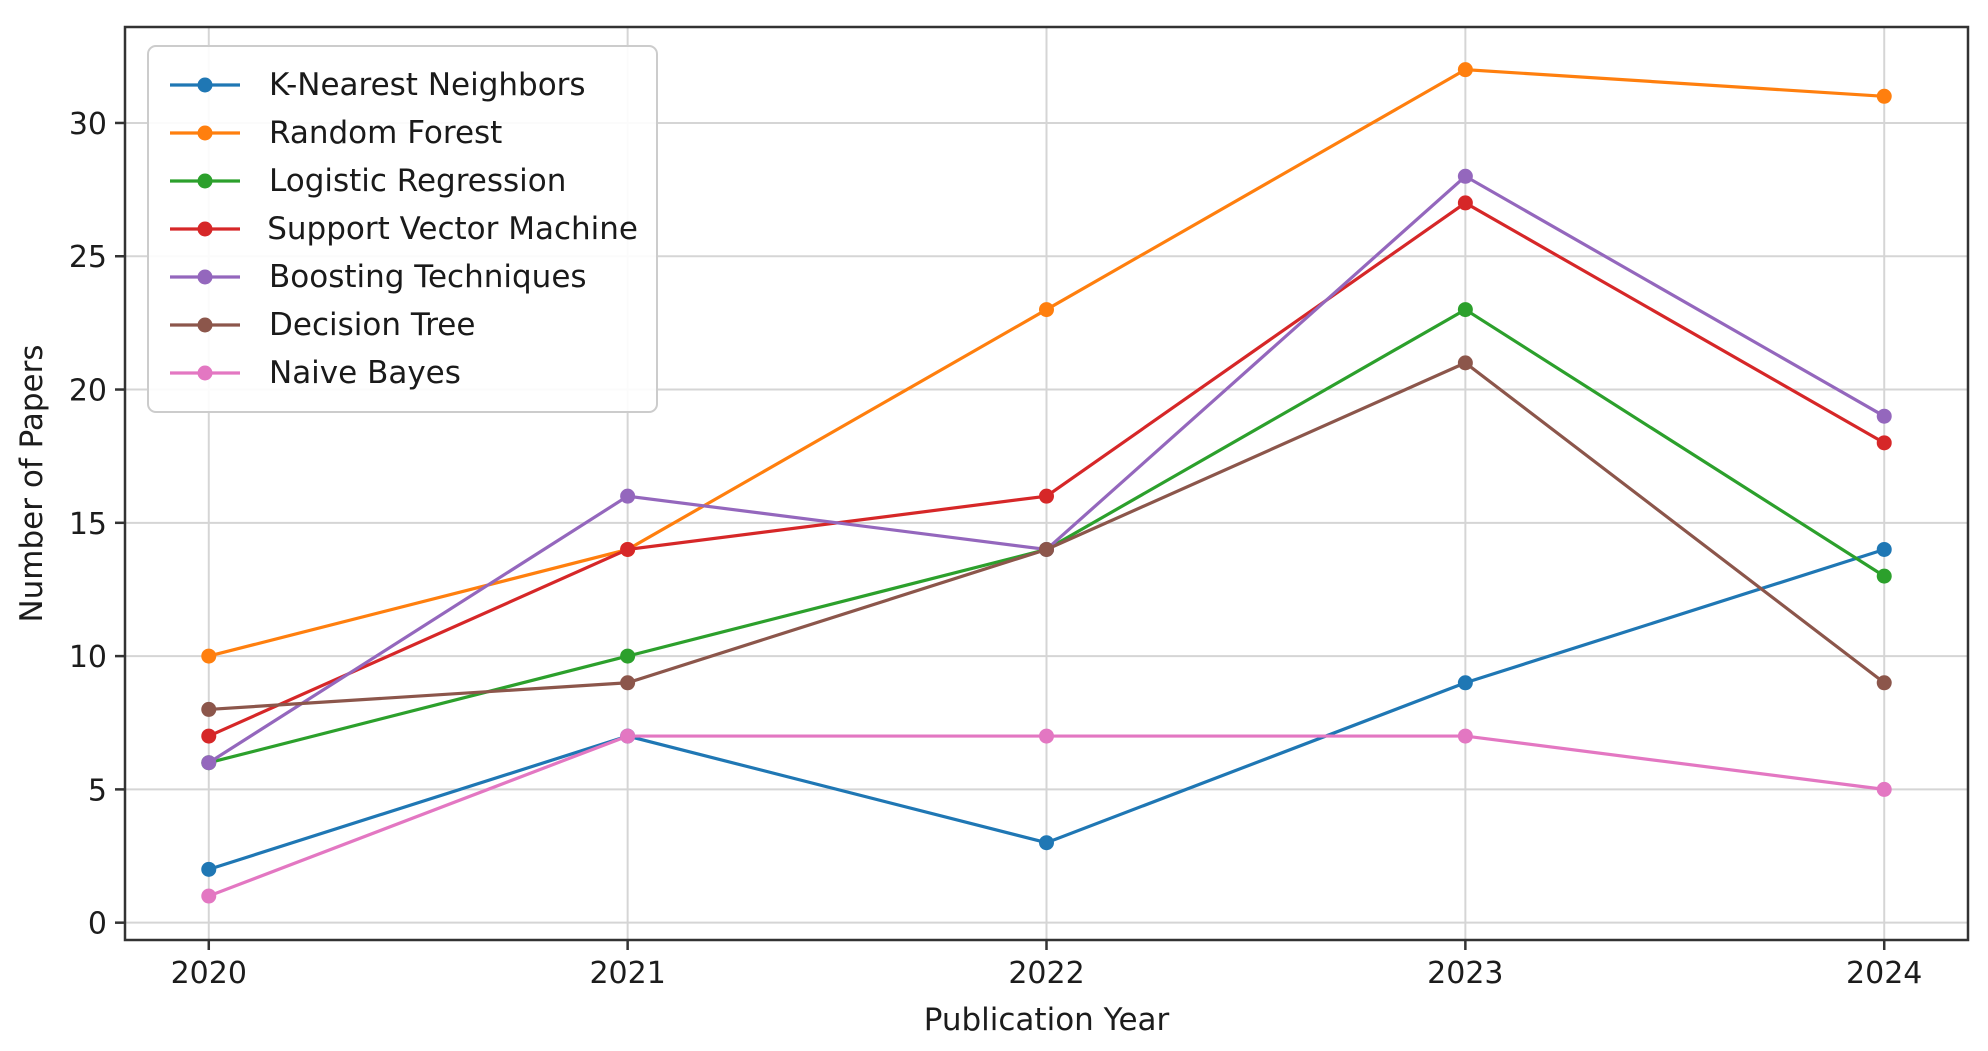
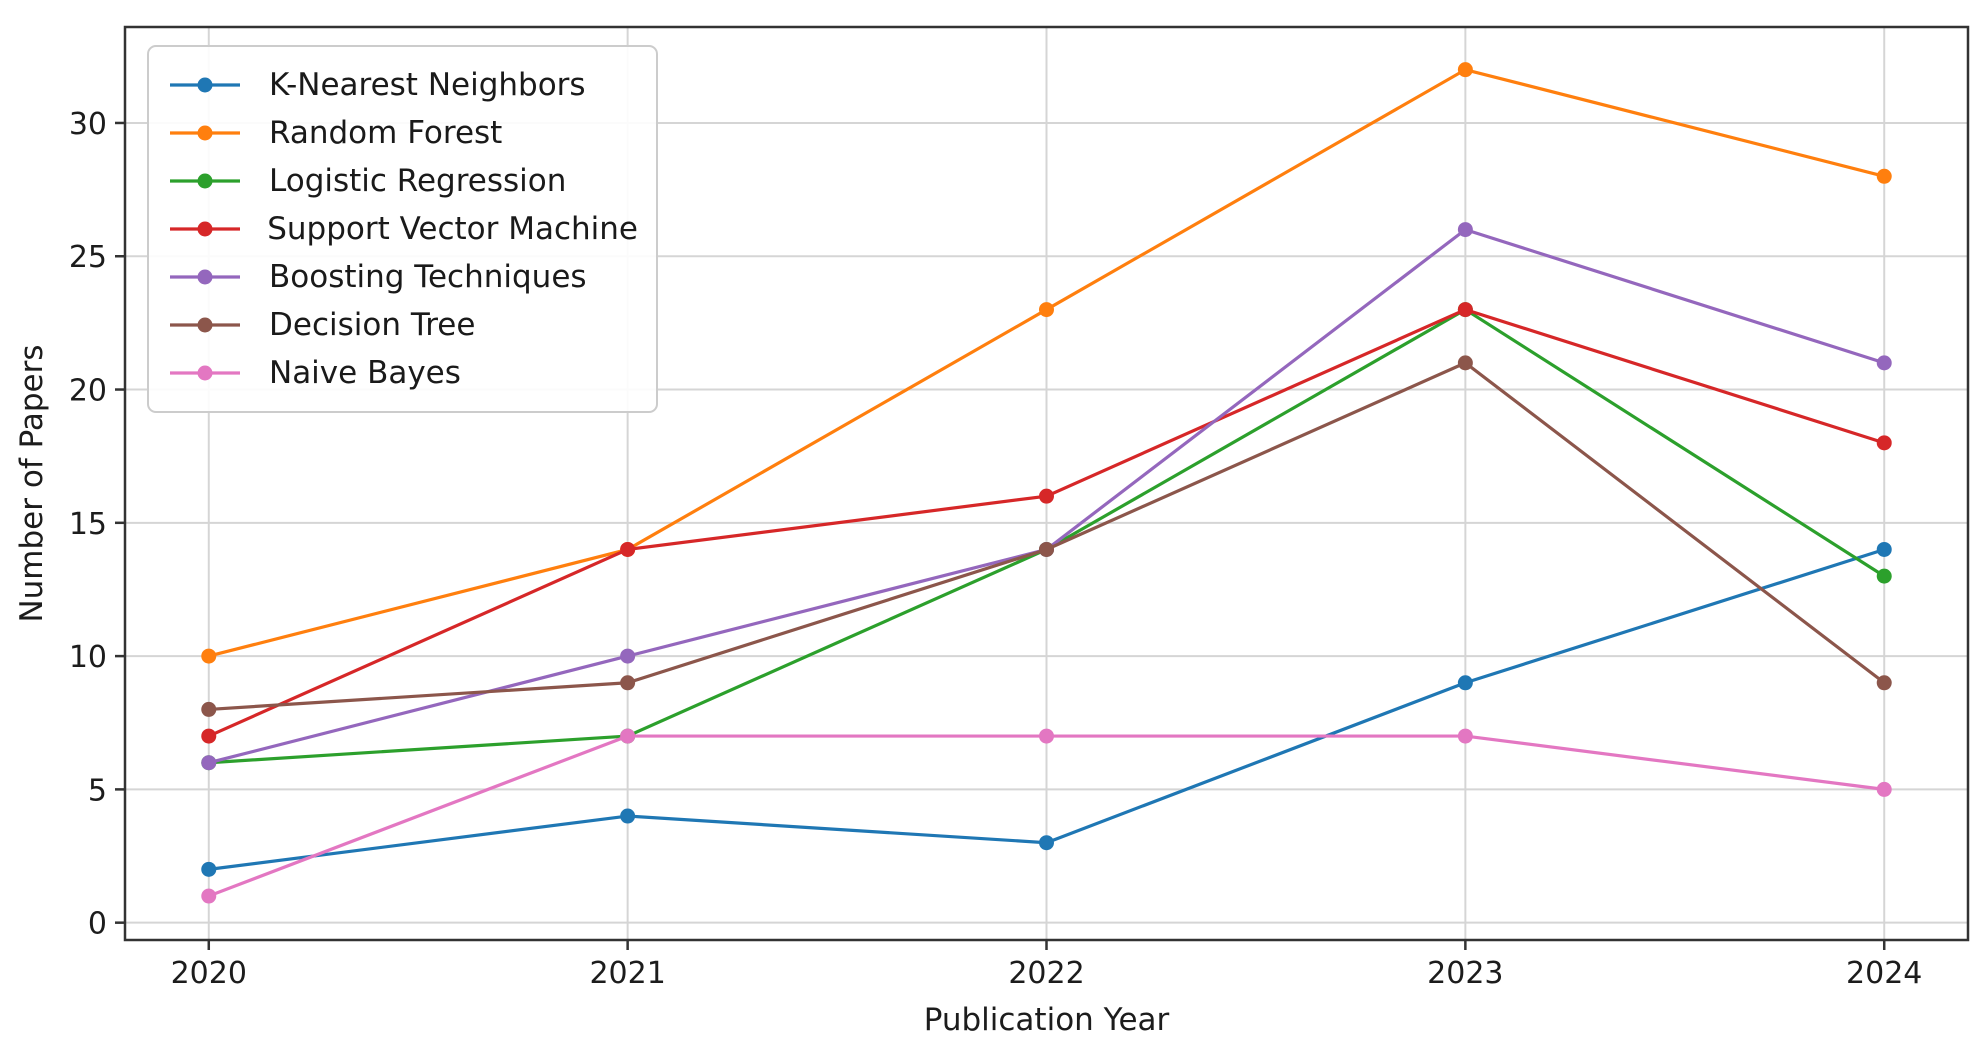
K-Nearest Neighbors/2021: 7 -> 4
Logistic Regression/2021: 10 -> 7
Boosting Techniques/2021: 16 -> 10
Support Vector Machine/2023: 27 -> 23
Boosting Techniques/2023: 28 -> 26
Random Forest/2024: 31 -> 28
Boosting Techniques/2024: 19 -> 21
